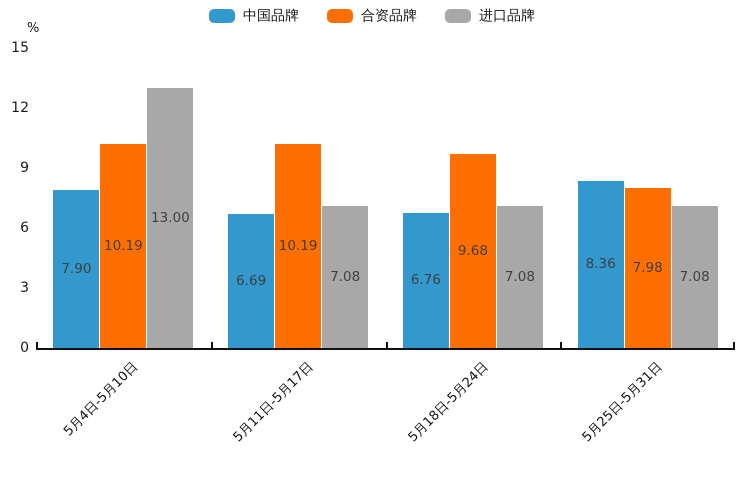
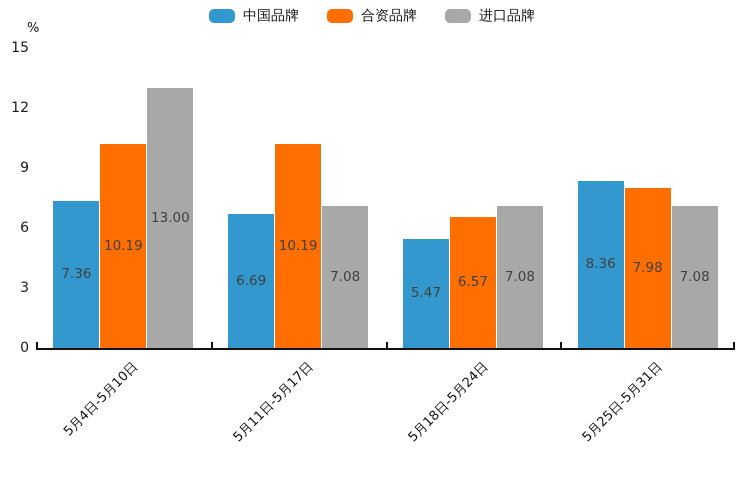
中国品牌/5月4日-5月10日: 7.90 -> 7.36
中国品牌/5月18日-5月24日: 6.76 -> 5.47
合资品牌/5月18日-5月24日: 9.68 -> 6.57
